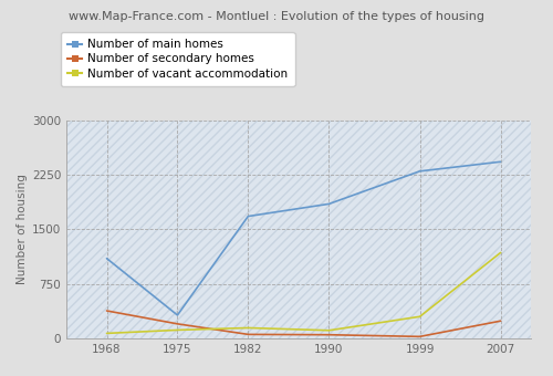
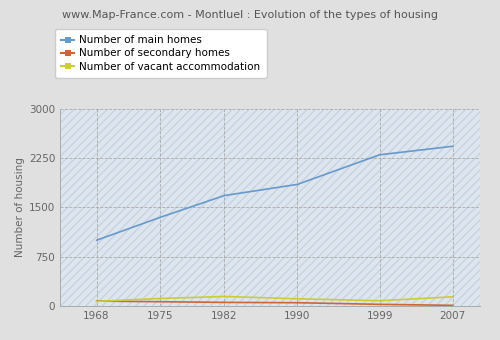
Number of main homes/1968: 1100 -> 1000
Number of secondary homes/1968: 380 -> 80
Number of main homes/1975: 320 -> 1350
Number of secondary homes/1975: 200 -> 60
Number of vacant accommodation/1999: 300 -> 80
Number of secondary homes/2007: 240 -> 10
Number of vacant accommodation/2007: 1180 -> 140
